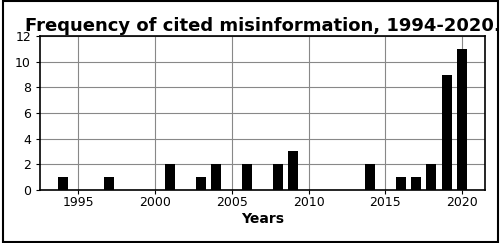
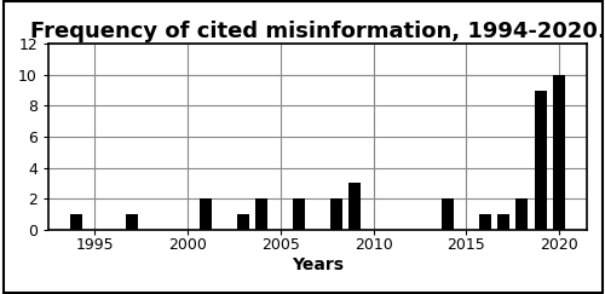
2020: 11 -> 10
